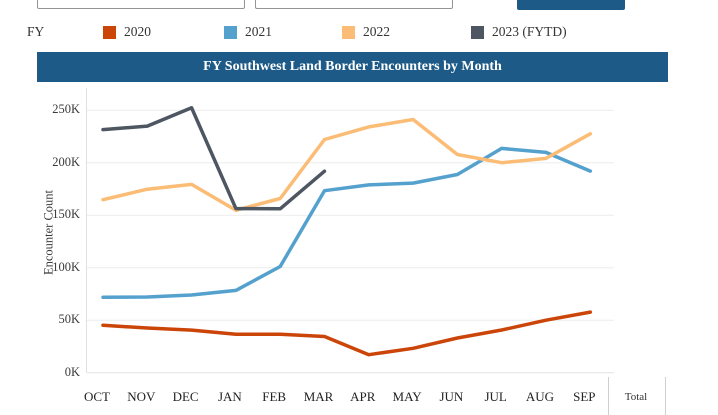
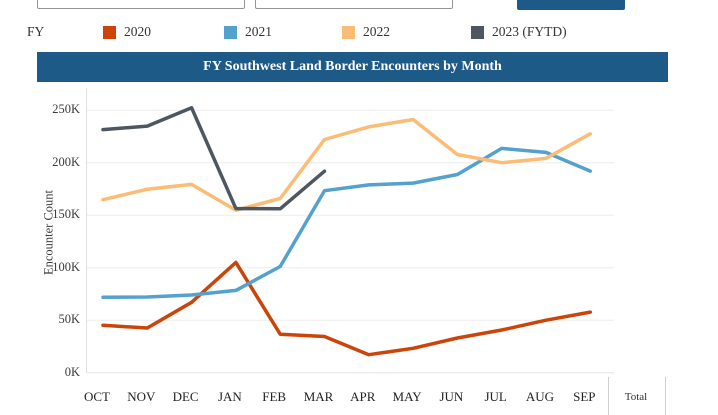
2020/DEC: 41K -> 67K
2020/JAN: 37K -> 105K
